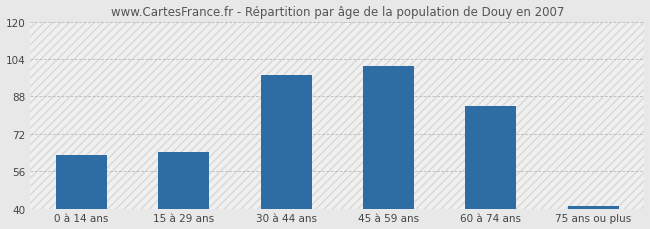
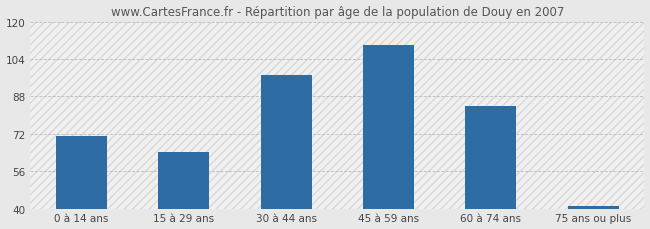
0 à 14 ans: 63 -> 71
45 à 59 ans: 101 -> 110
